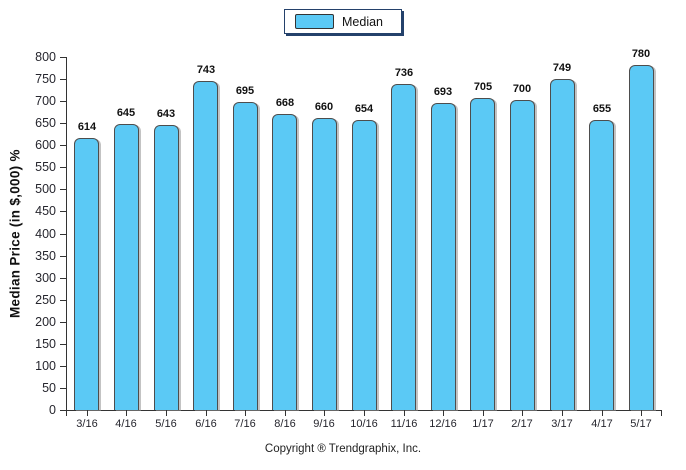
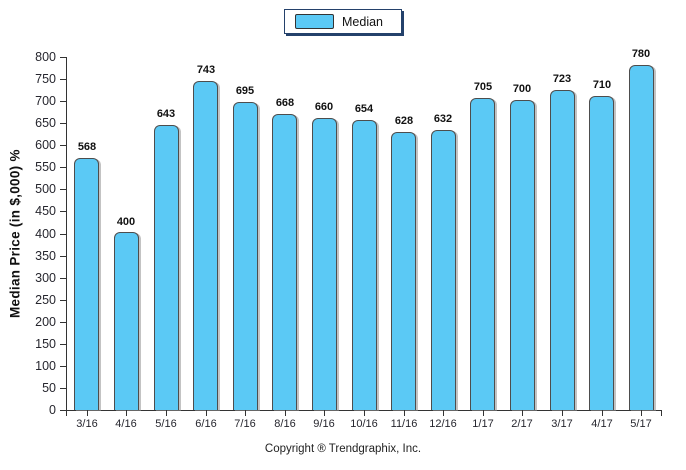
3/16: 614 -> 568
4/16: 645 -> 400
11/16: 736 -> 628
12/16: 693 -> 632
3/17: 749 -> 723
4/17: 655 -> 710
